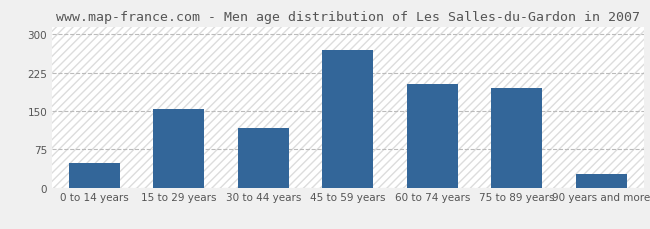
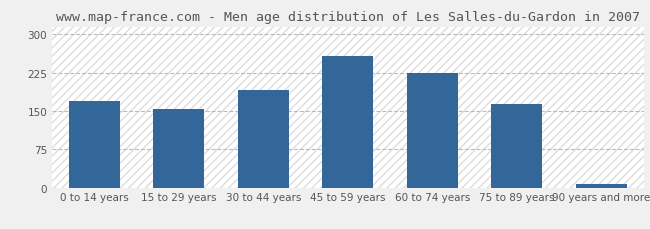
0 to 14 years: 48 -> 170
30 to 44 years: 116 -> 190
45 to 59 years: 270 -> 258
60 to 74 years: 202 -> 224
75 to 89 years: 194 -> 163
90 years and more: 26 -> 8
